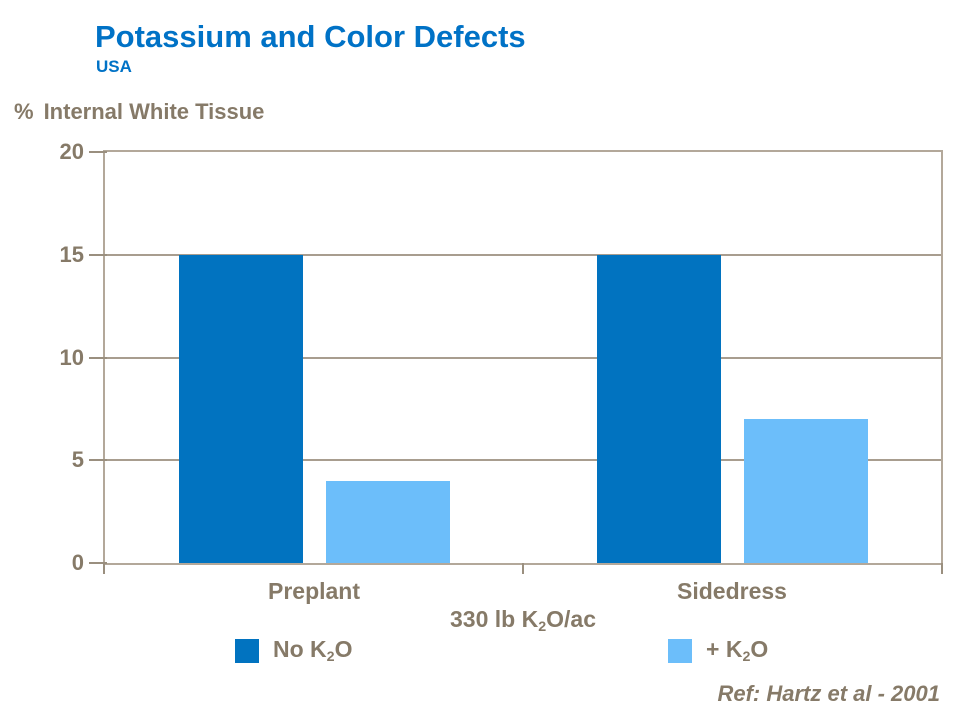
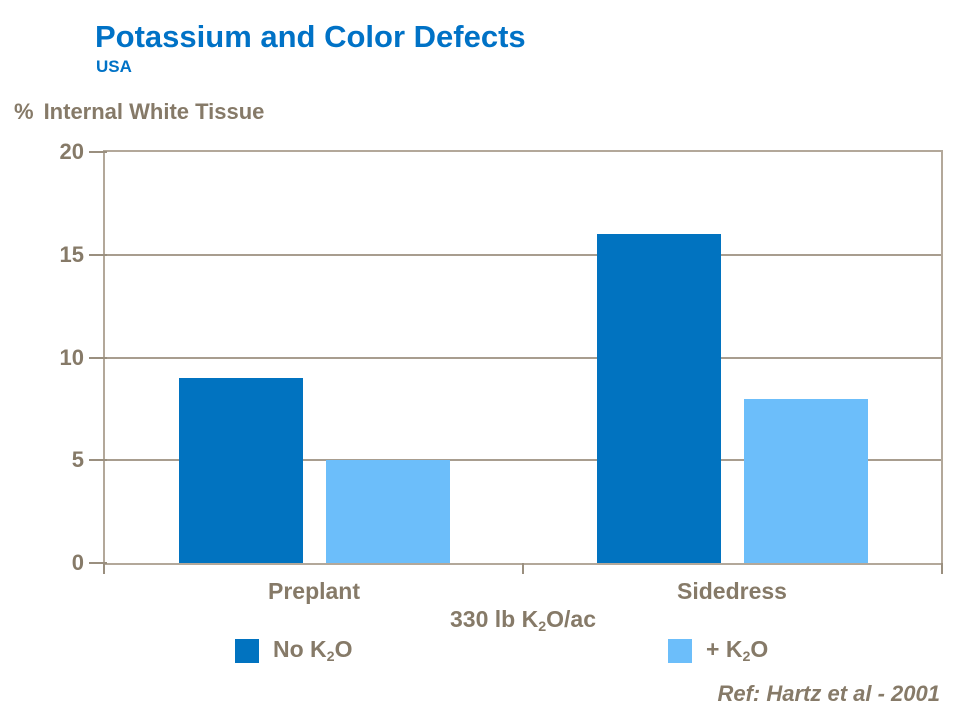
No K2O/Preplant: 15 -> 9
+ K2O/Preplant: 4 -> 5
No K2O/Sidedress: 15 -> 16
+ K2O/Sidedress: 7 -> 8
